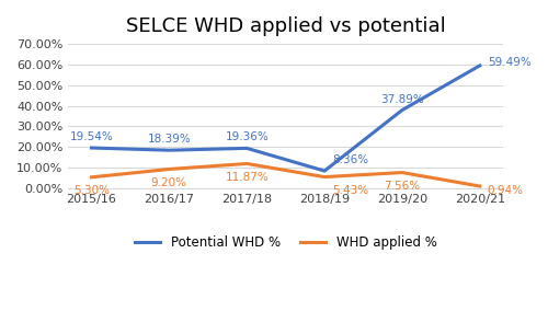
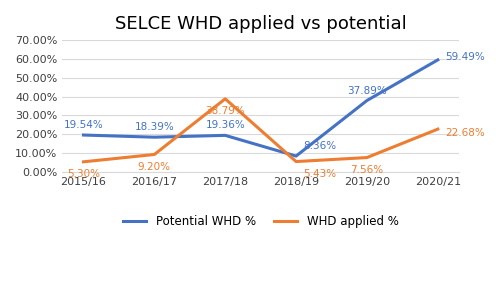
WHD applied %/2017/18: 11.87% -> 38.79%
WHD applied %/2020/21: 0.94% -> 22.68%
